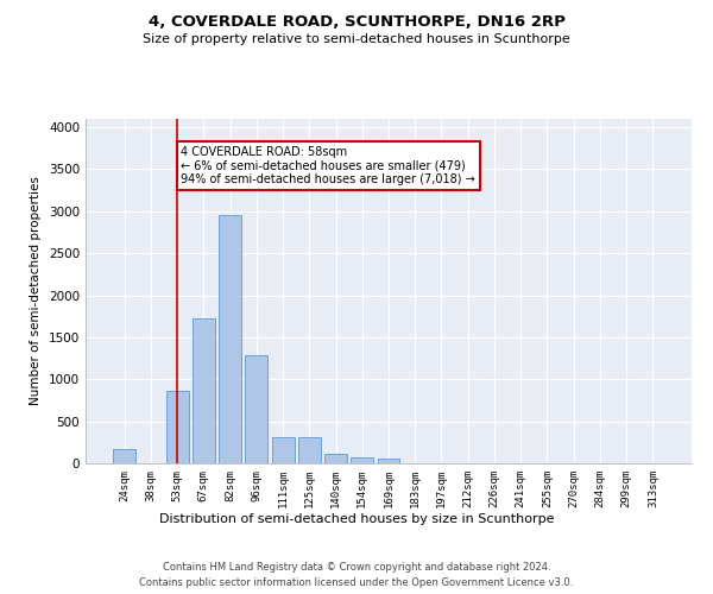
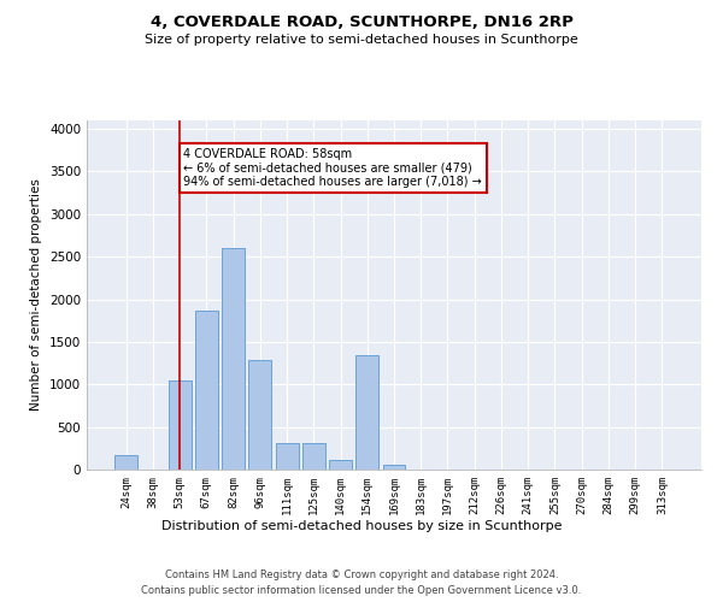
53sqm: 860 -> 1040
67sqm: 1730 -> 1860
82sqm: 2950 -> 2600
154sqm: 60 -> 1340
